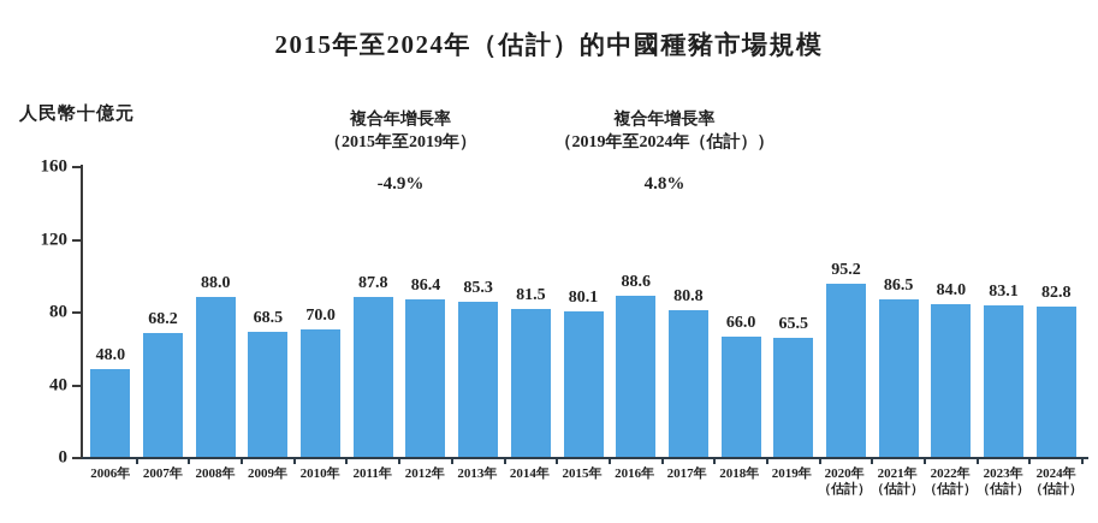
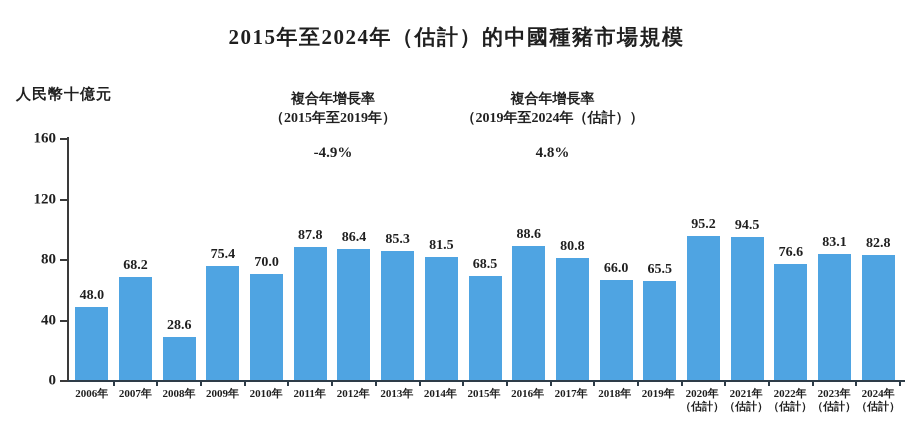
2008年: 88.0 -> 28.6
2009年: 68.5 -> 75.4
2015年: 80.1 -> 68.5
2021年: 86.5 -> 94.5
2022年: 84.0 -> 76.6
